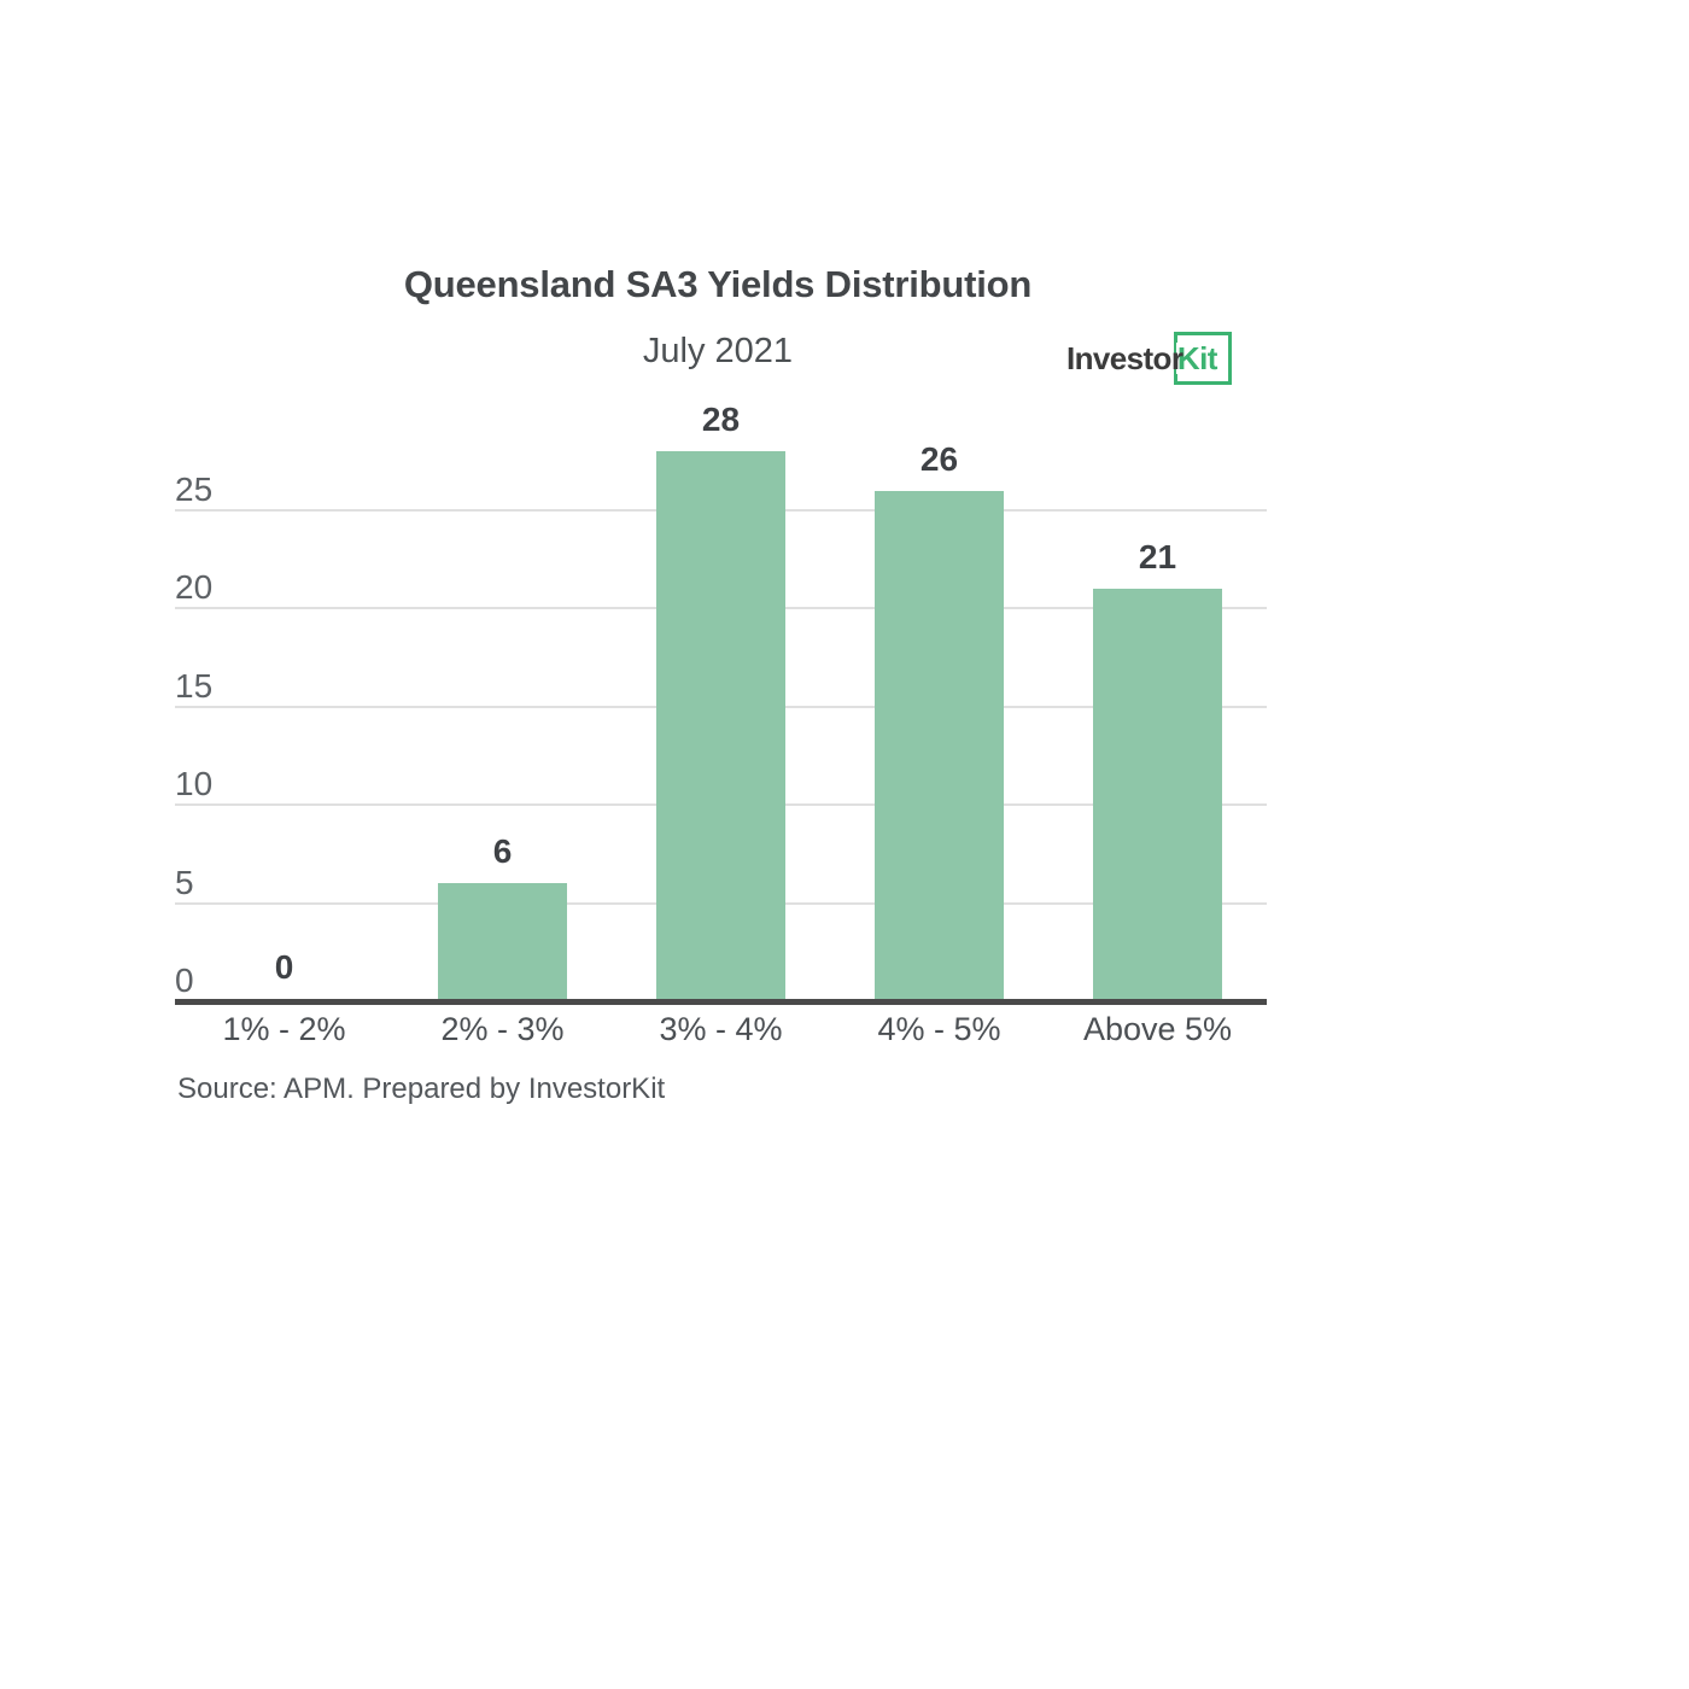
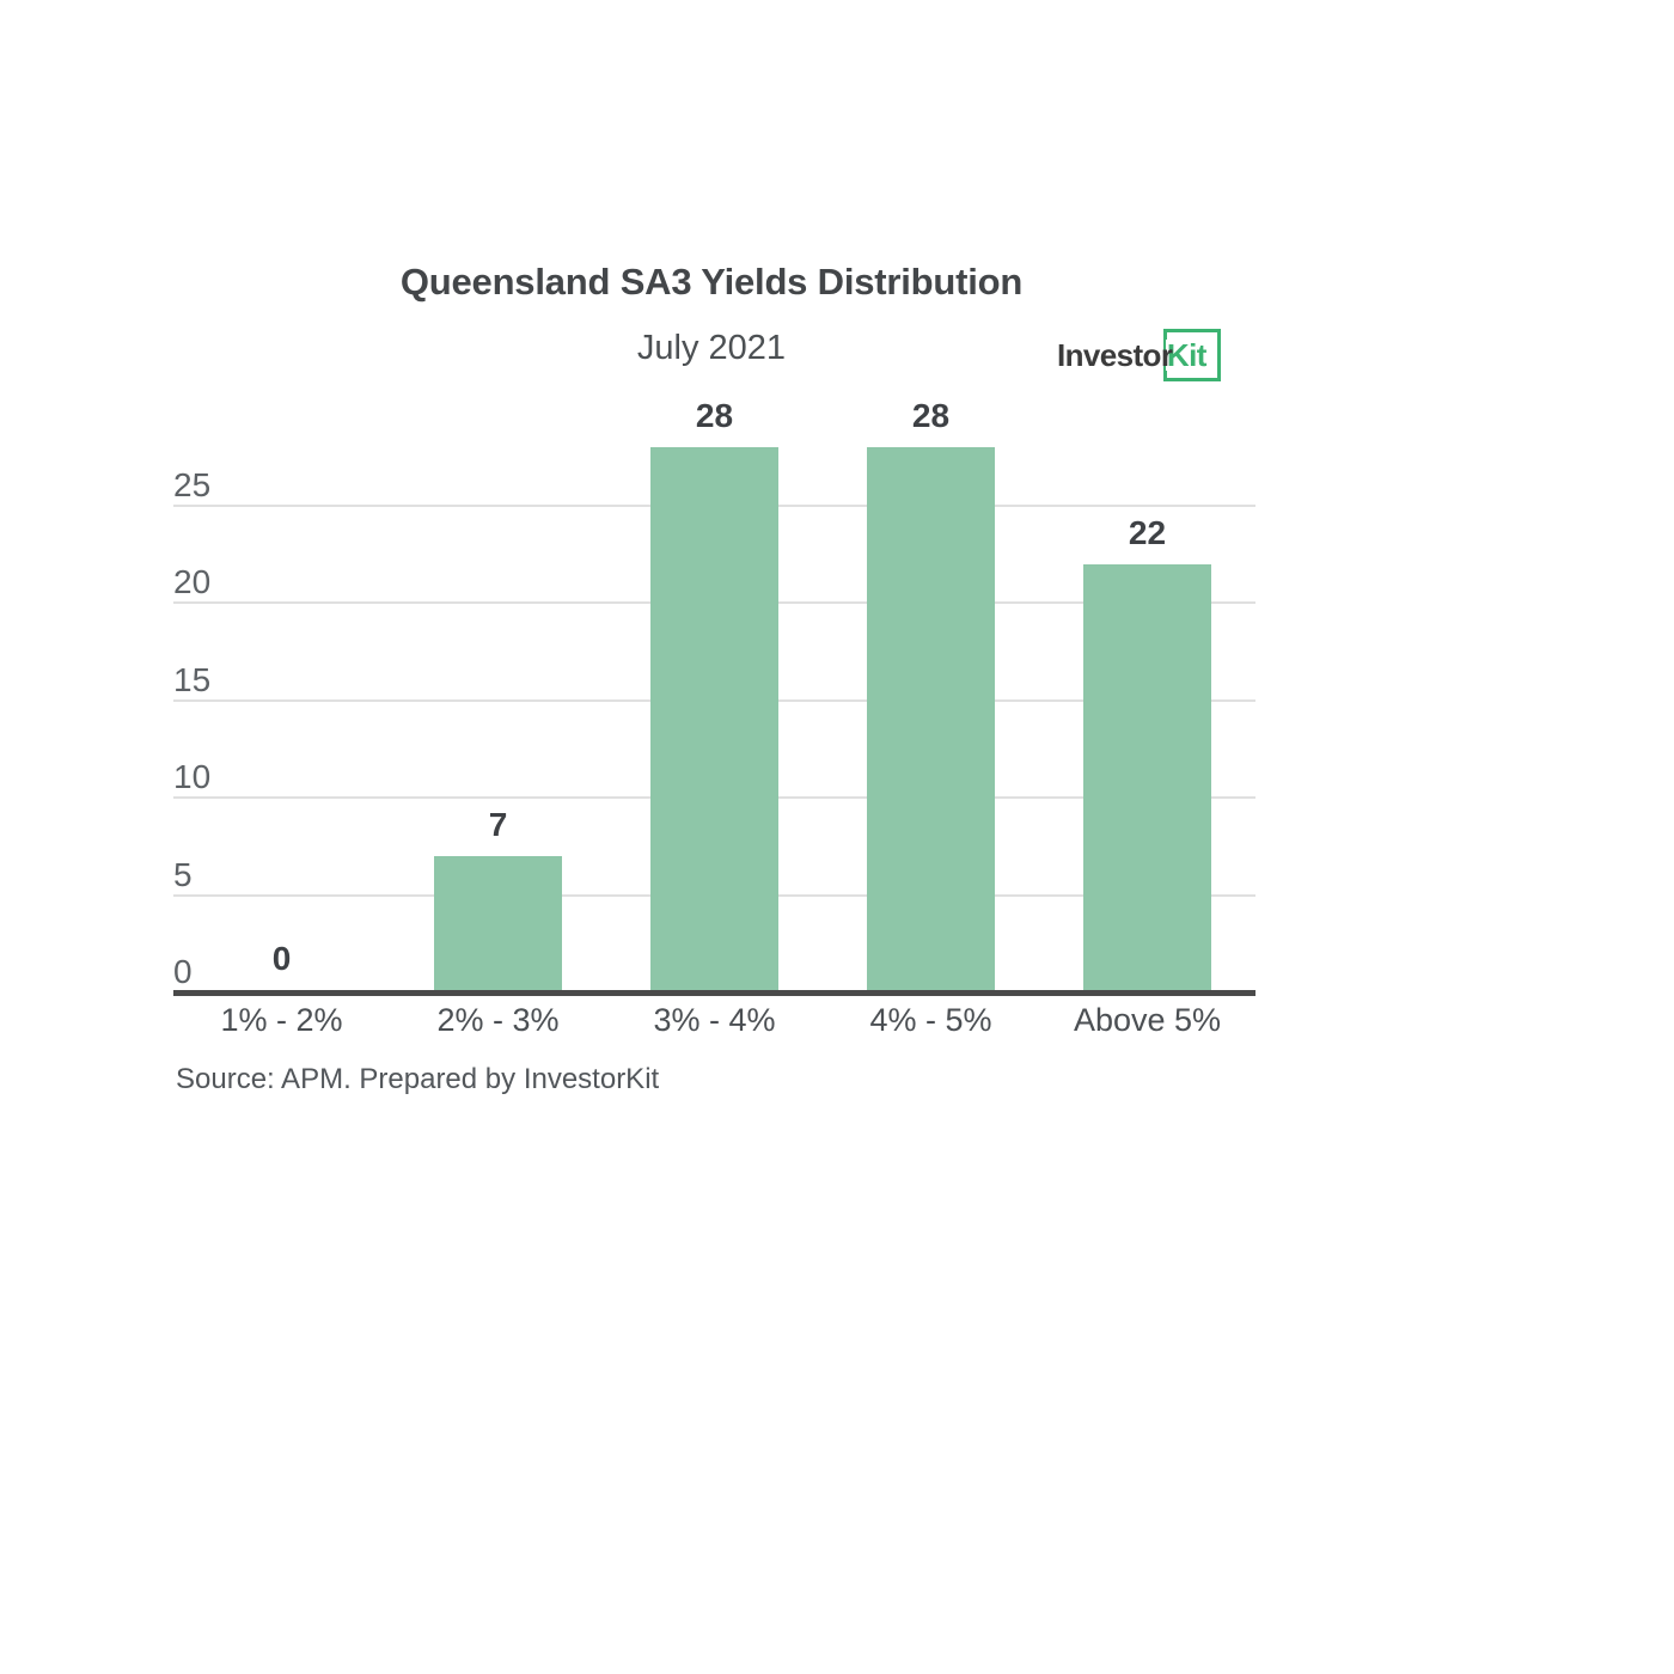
2% - 3%: 6 -> 7
4% - 5%: 26 -> 28
Above 5%: 21 -> 22
